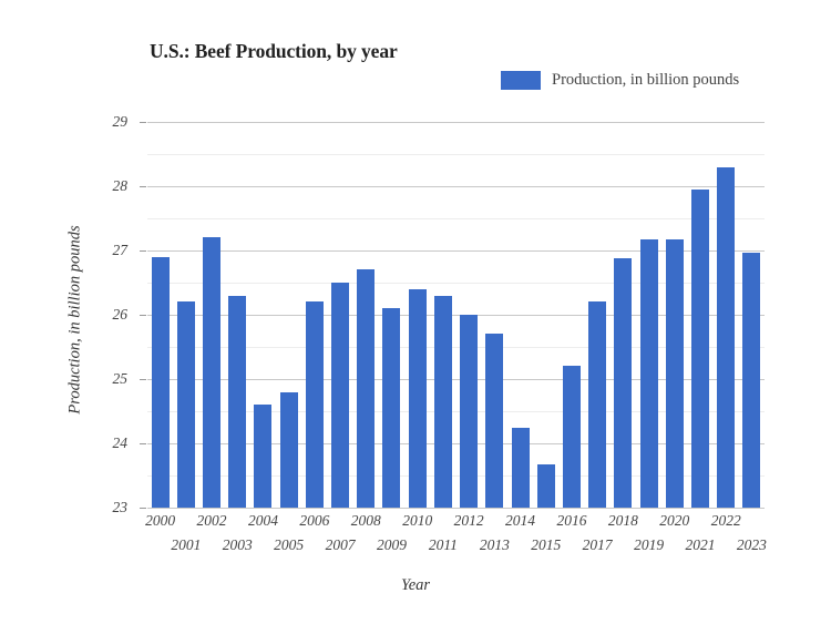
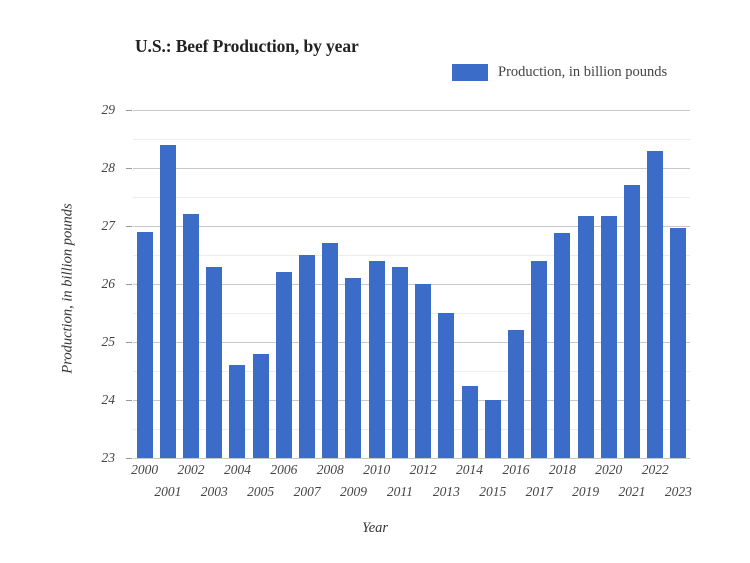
2001: 26.2 -> 28.4
2013: 25.7 -> 25.5
2015: 23.7 -> 24.0
2017: 26.2 -> 26.4
2021: 27.9 -> 27.7
